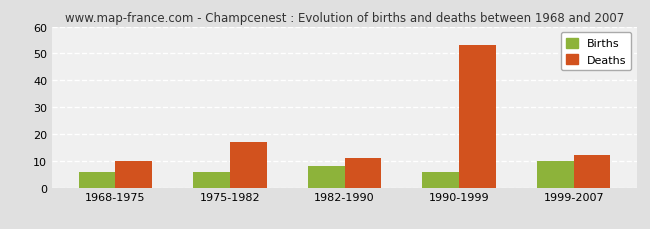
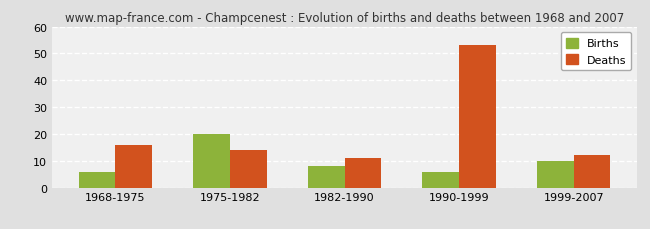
Deaths/1968-1975: 10 -> 16
Births/1975-1982: 6 -> 20
Deaths/1975-1982: 17 -> 14
